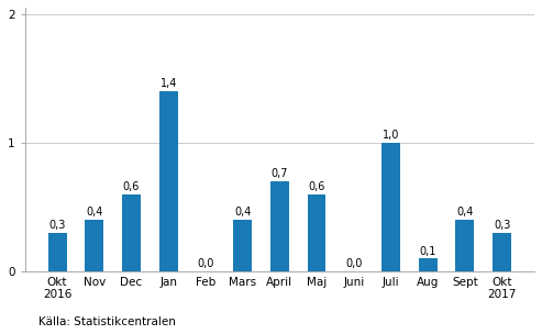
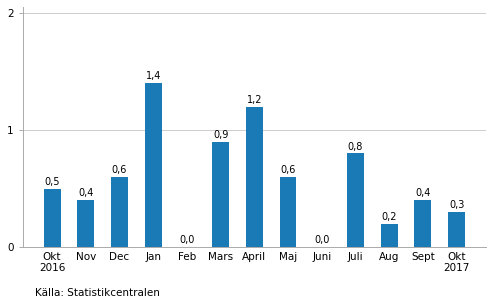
Okt 2016: 0,3 -> 0,5
Mars: 0,4 -> 0,9
April: 0,7 -> 1,2
Juli: 1,0 -> 0,8
Aug: 0,1 -> 0,2
